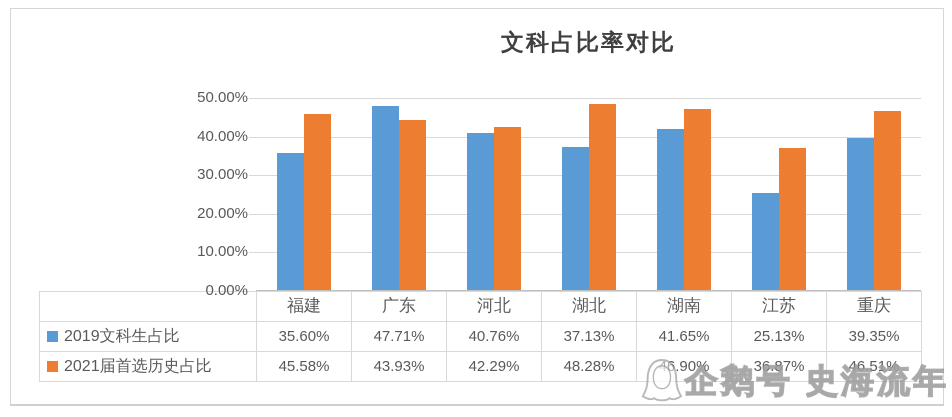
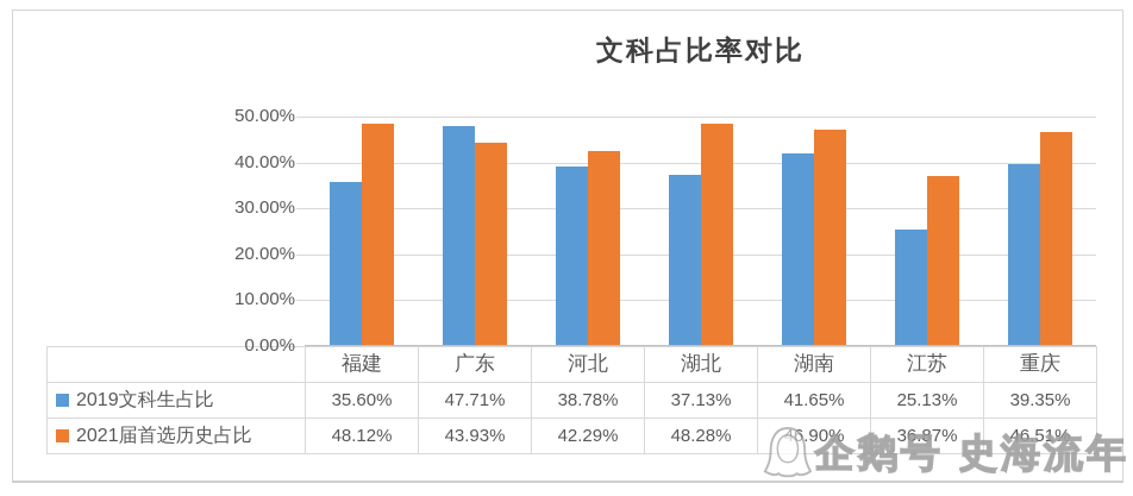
2021届首选历史占比/福建: 45.58% -> 48.12%
2019文科生占比/河北: 40.76% -> 38.78%
